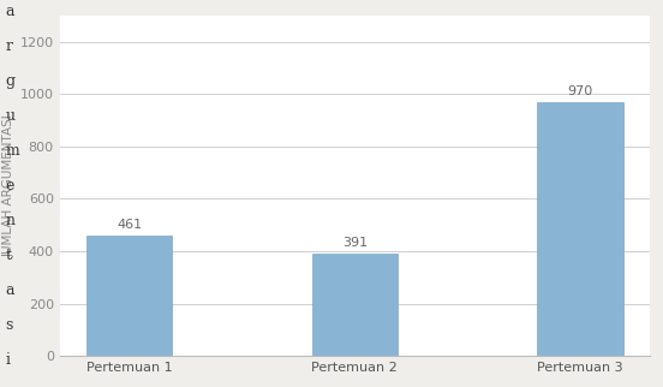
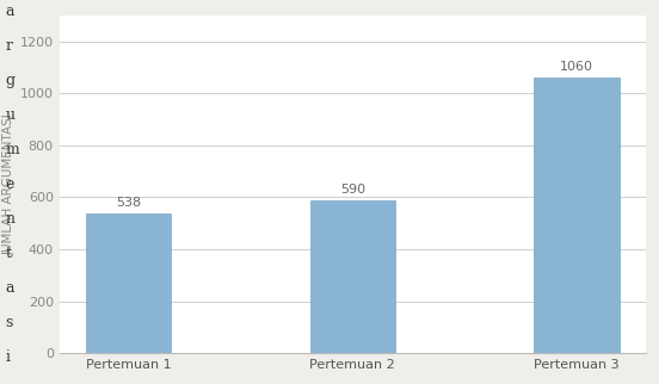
Pertemuan 1: 461 -> 538
Pertemuan 2: 391 -> 590
Pertemuan 3: 970 -> 1060
